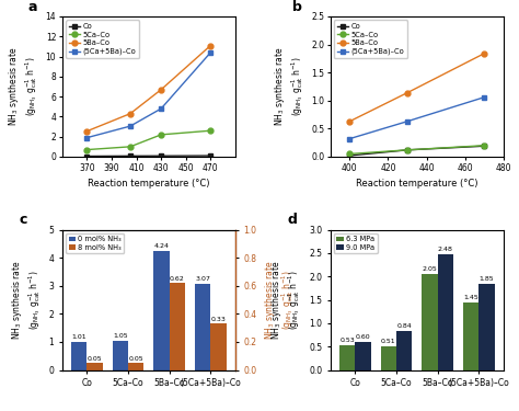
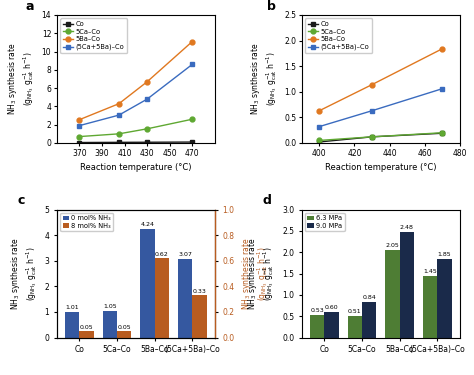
5Ca–Co/430: 2.2 -> 1.6
(5Ca+5Ba)–Co/470: 10.4 -> 8.6
